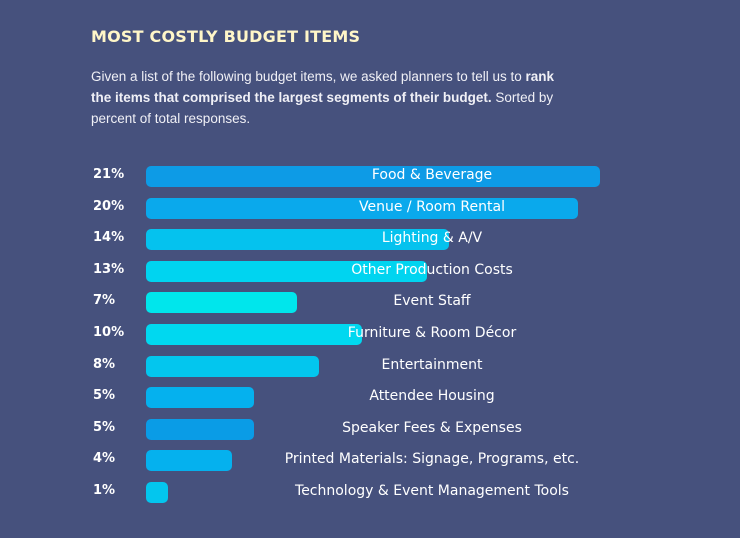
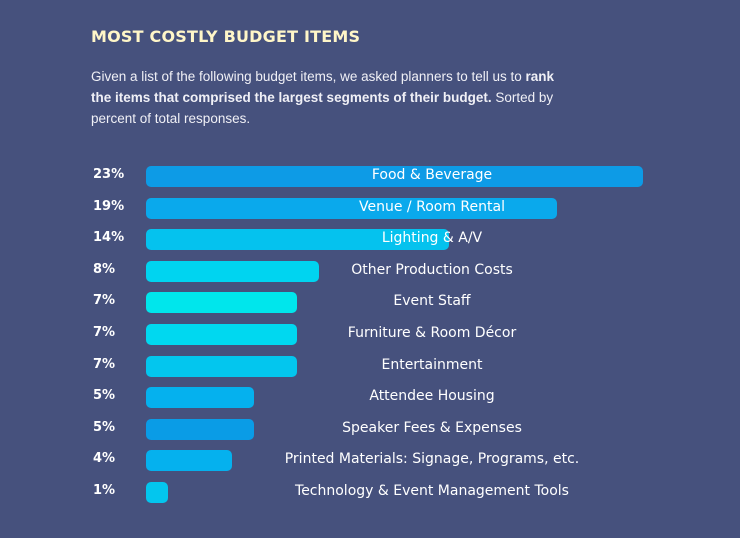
Food & Beverage: 21% -> 23%
Venue / Room Rental: 20% -> 19%
Other Production Costs: 13% -> 8%
Furniture & Room Décor: 10% -> 7%
Entertainment: 8% -> 7%
